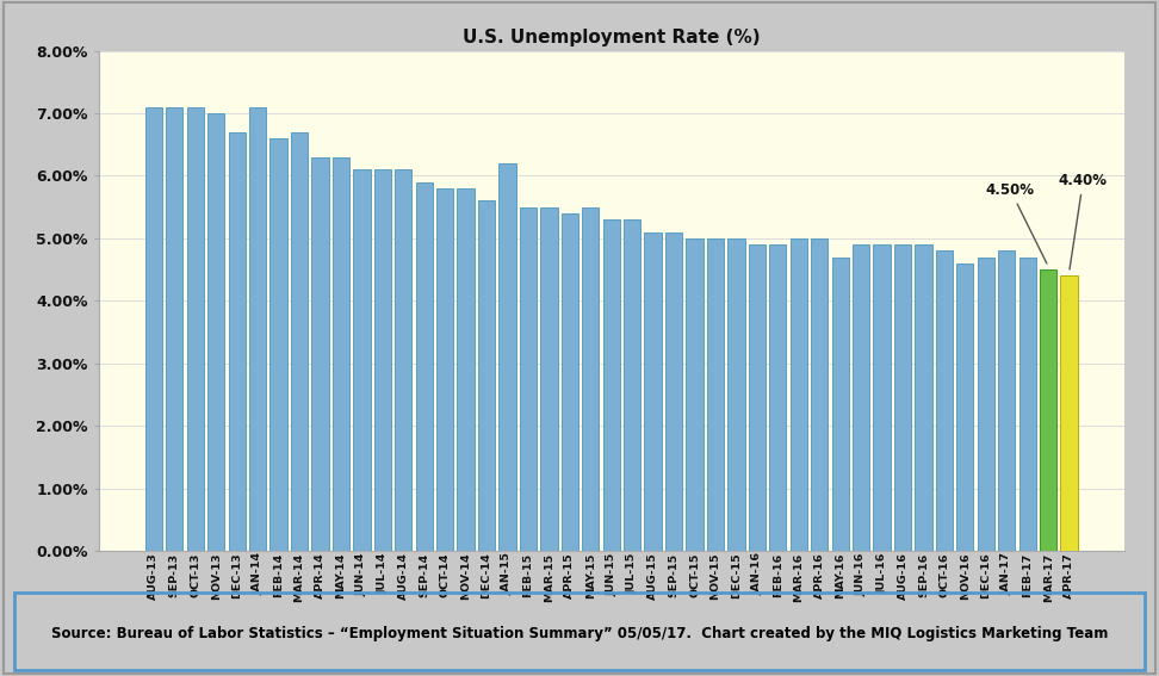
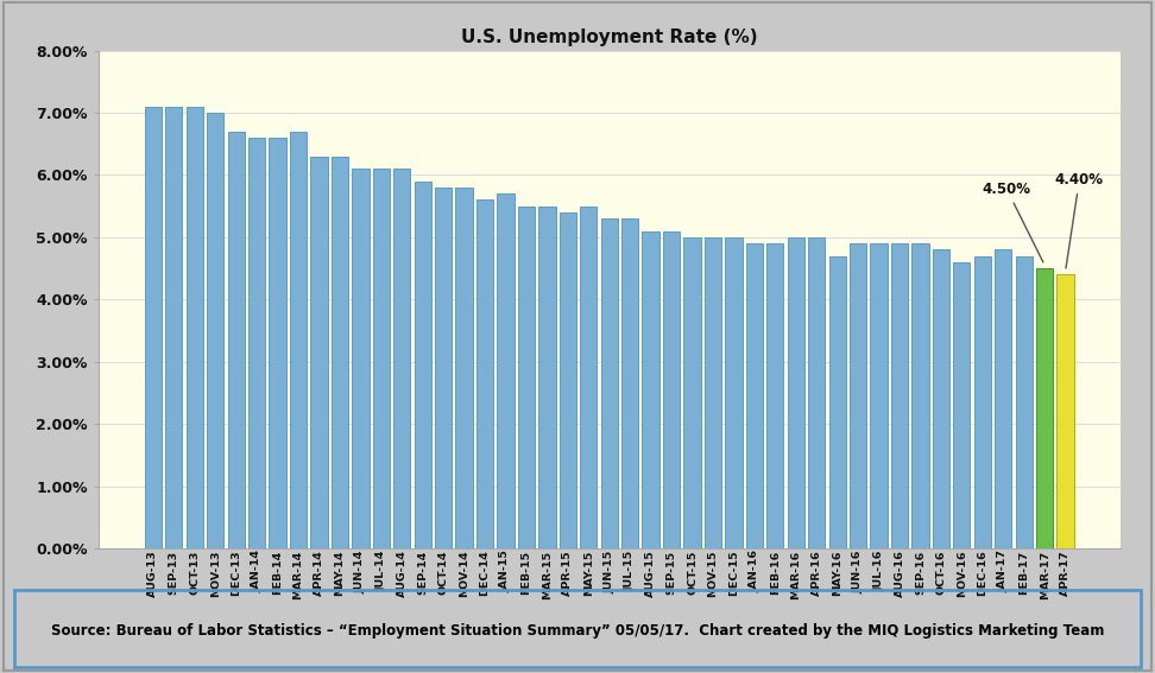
JAN-14: 7.1% -> 6.6%
JAN-15: 6.2% -> 5.7%
